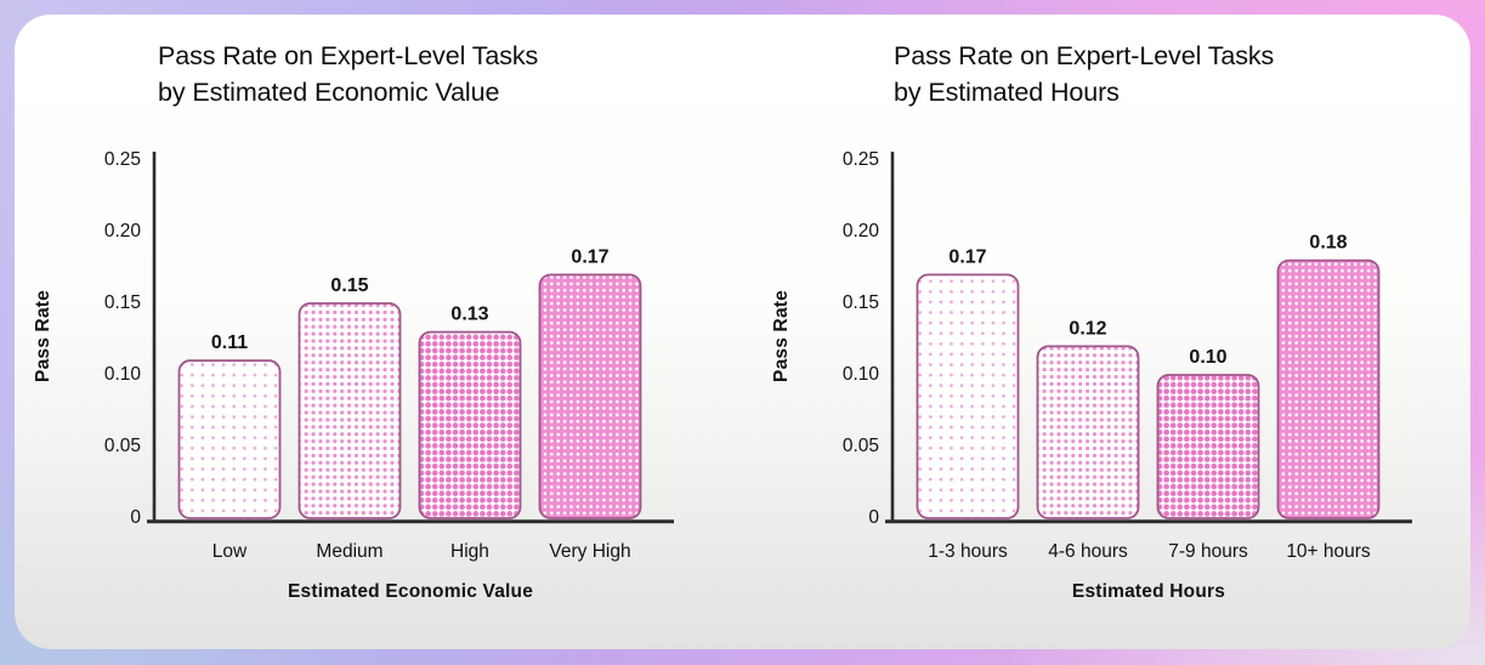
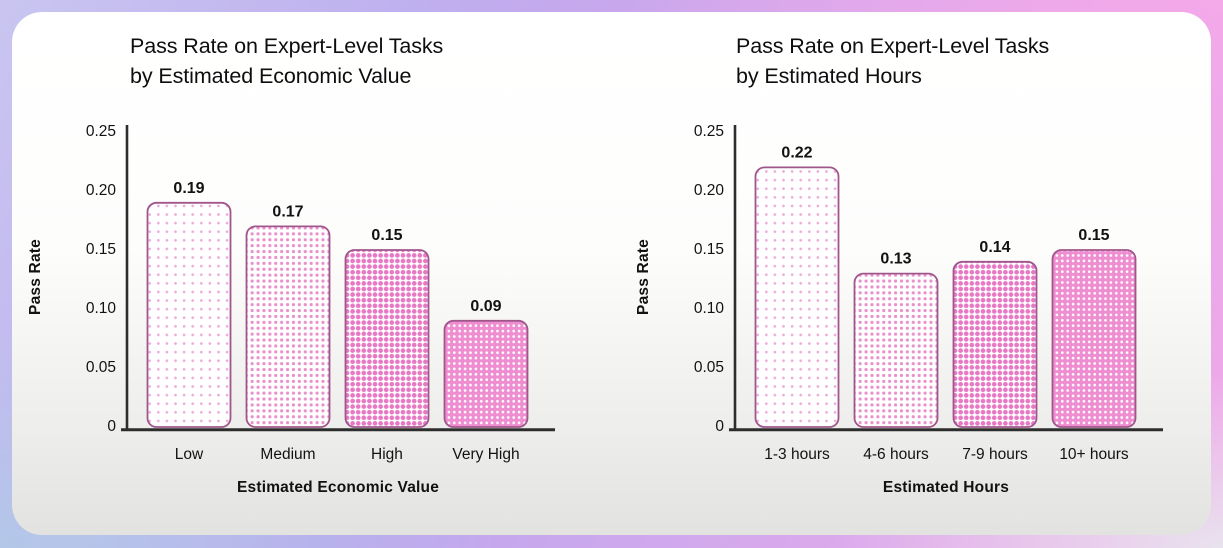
Pass Rate on Expert-Level Tasks by Estimated Economic Value/Low: 0.11 -> 0.19
Pass Rate on Expert-Level Tasks by Estimated Economic Value/Medium: 0.15 -> 0.17
Pass Rate on Expert-Level Tasks by Estimated Economic Value/High: 0.13 -> 0.15
Pass Rate on Expert-Level Tasks by Estimated Economic Value/Very High: 0.17 -> 0.09
Pass Rate on Expert-Level Tasks by Estimated Hours/1-3 hours: 0.17 -> 0.22
Pass Rate on Expert-Level Tasks by Estimated Hours/4-6 hours: 0.12 -> 0.13
Pass Rate on Expert-Level Tasks by Estimated Hours/7-9 hours: 0.10 -> 0.14
Pass Rate on Expert-Level Tasks by Estimated Hours/10+ hours: 0.18 -> 0.15
